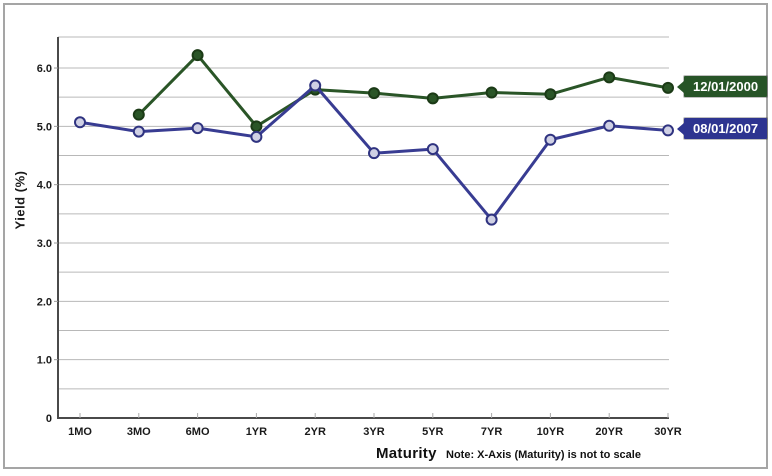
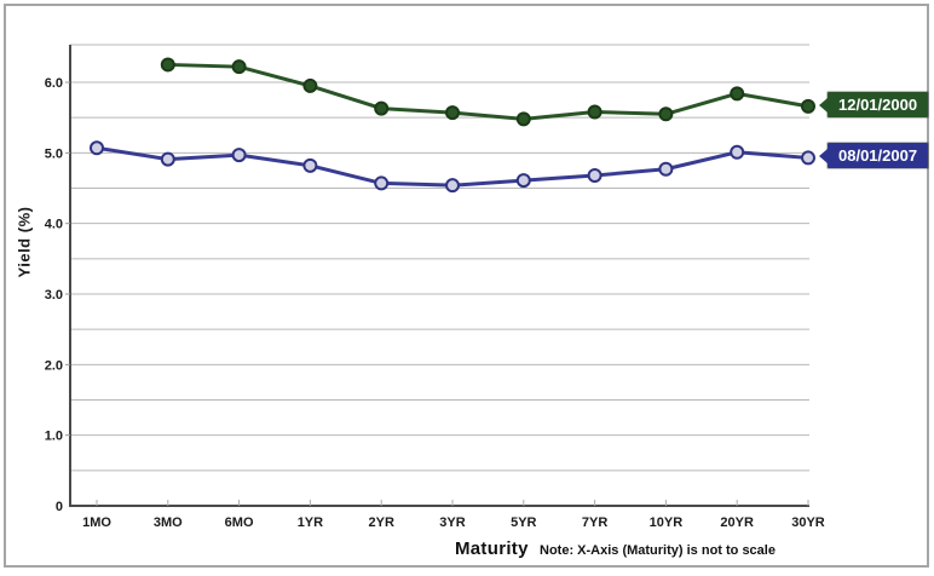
12/01/2000/3MO: 5.2 -> 6.2
12/01/2000/1YR: 5.0 -> 6.0
08/01/2007/2YR: 5.7 -> 4.6
08/01/2007/7YR: 3.4 -> 4.7
